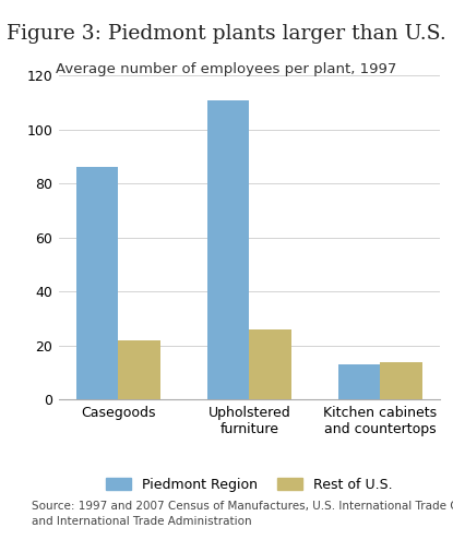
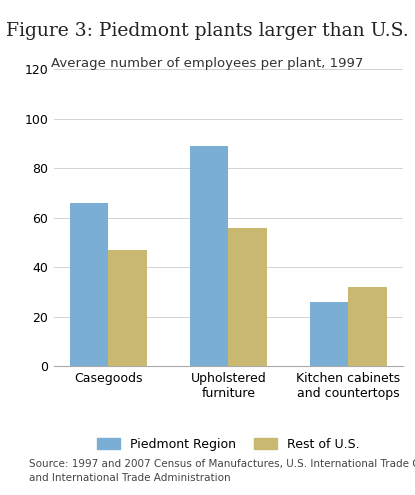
Piedmont Region/Casegoods: 86 -> 66
Rest of U.S./Casegoods: 22 -> 47
Piedmont Region/Upholstered furniture: 111 -> 89
Rest of U.S./Upholstered furniture: 26 -> 56
Piedmont Region/Kitchen cabinets and countertops: 13 -> 26
Rest of U.S./Kitchen cabinets and countertops: 14 -> 32
